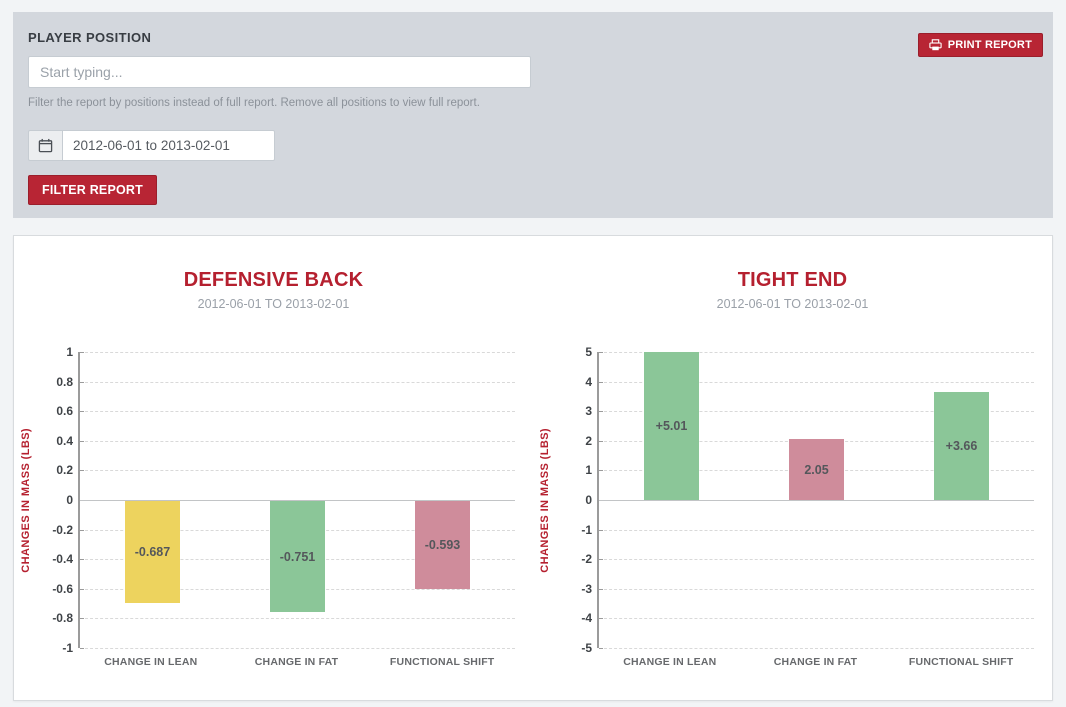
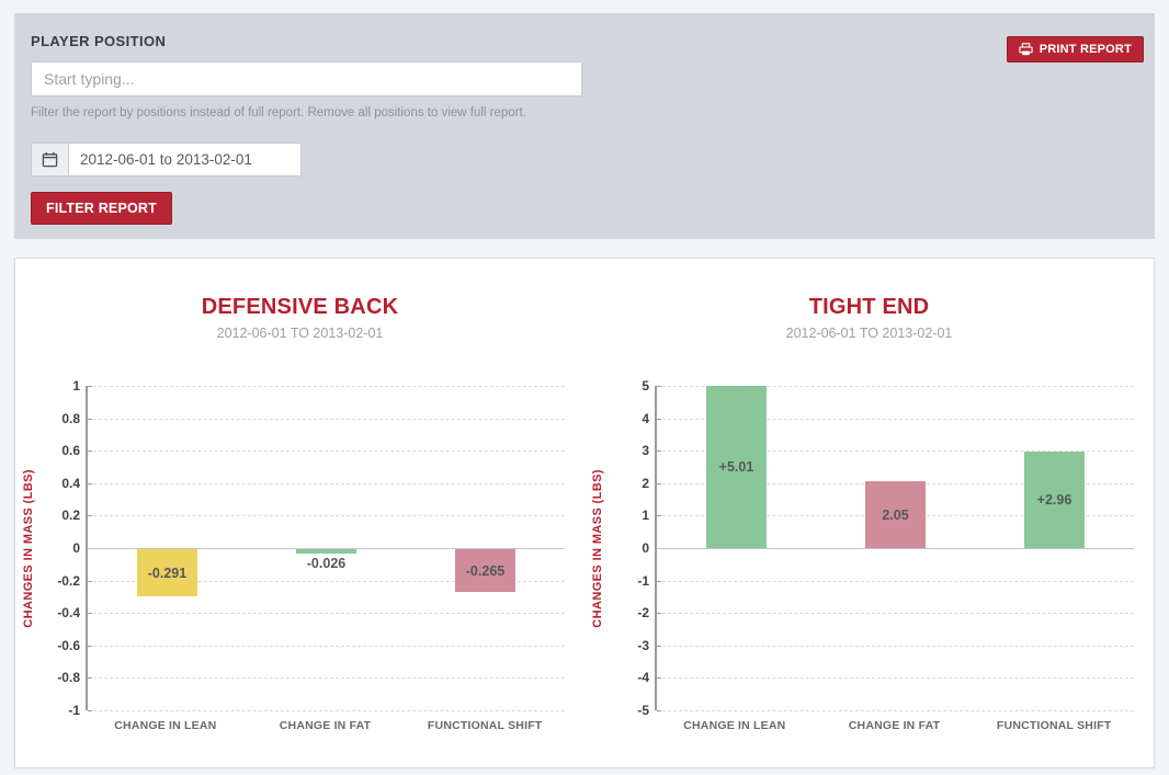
DEFENSIVE BACK/CHANGE IN LEAN: -0.687 -> -0.291
DEFENSIVE BACK/CHANGE IN FAT: -0.751 -> -0.026
DEFENSIVE BACK/FUNCTIONAL SHIFT: -0.593 -> -0.265
TIGHT END/FUNCTIONAL SHIFT: +3.66 -> +2.96
